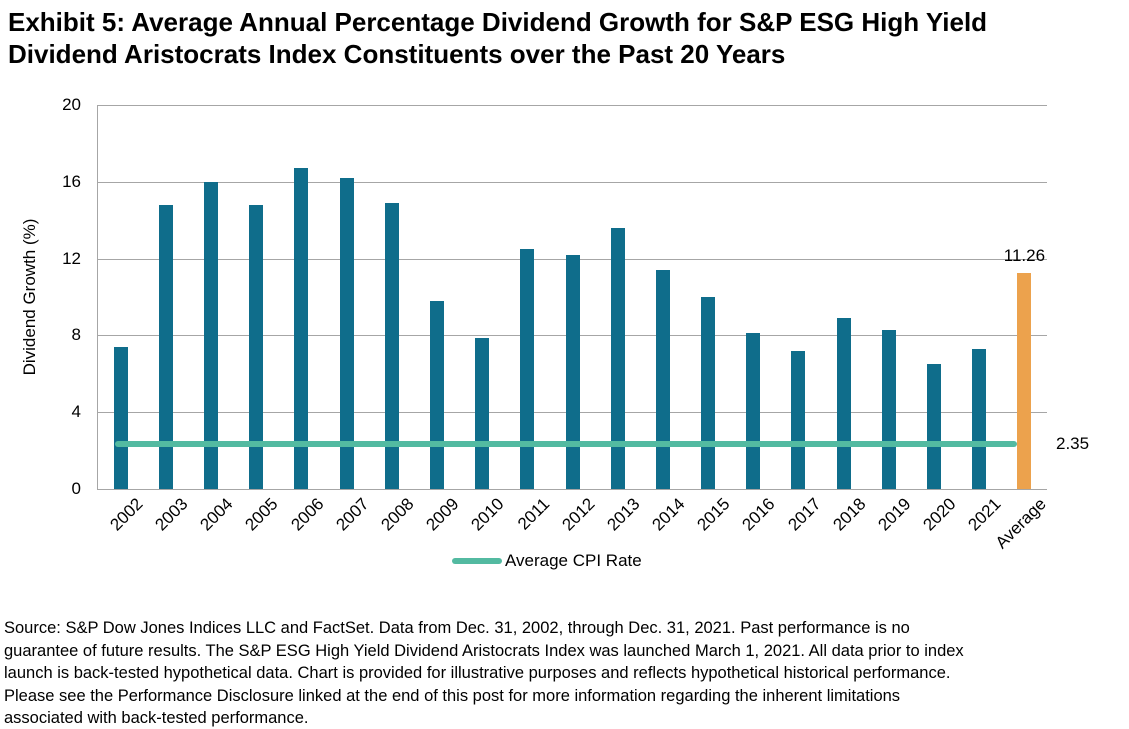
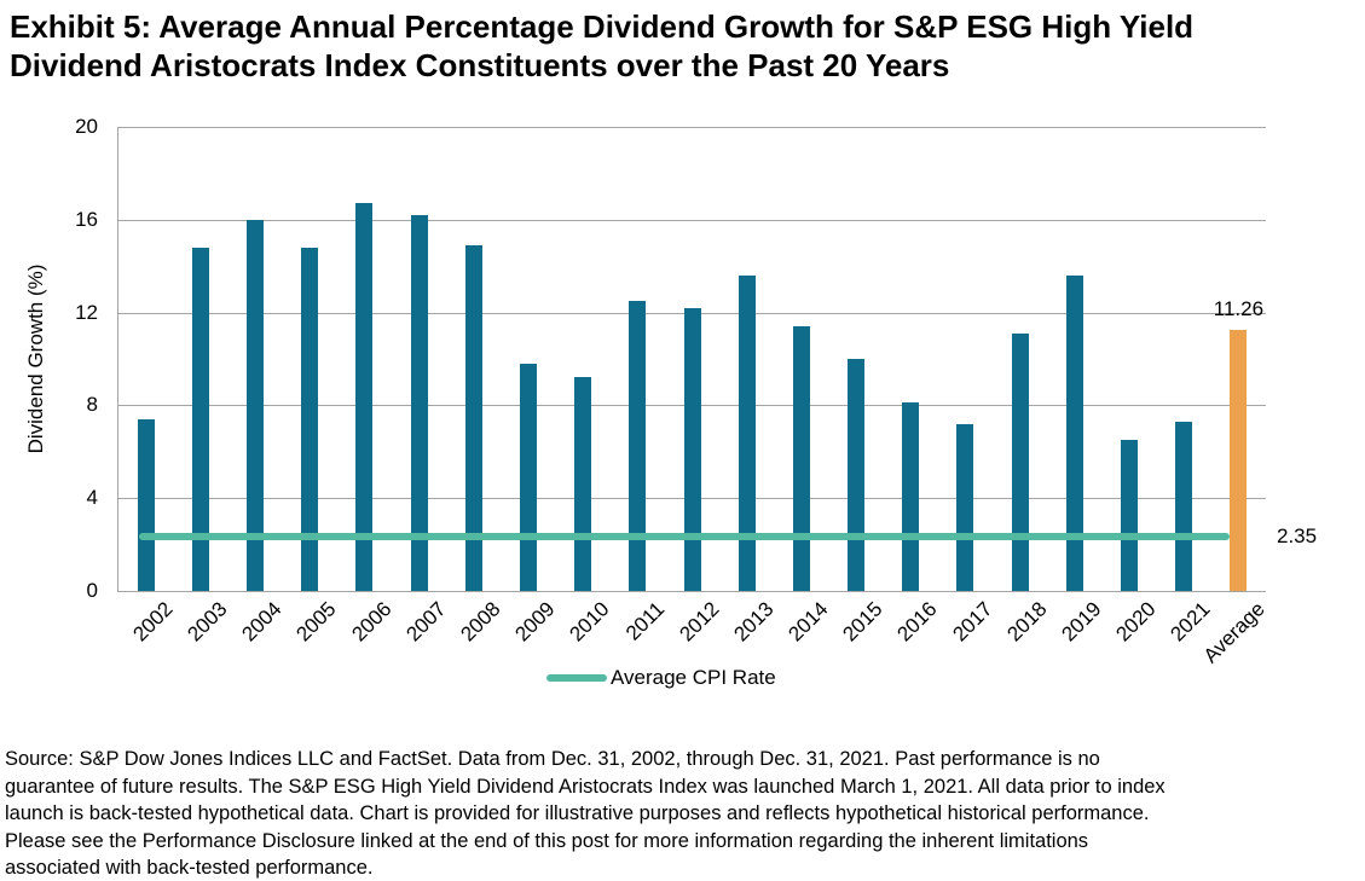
2010: 7.8 -> 9.2
2018: 8.9 -> 11.1
2019: 8.3 -> 13.6
